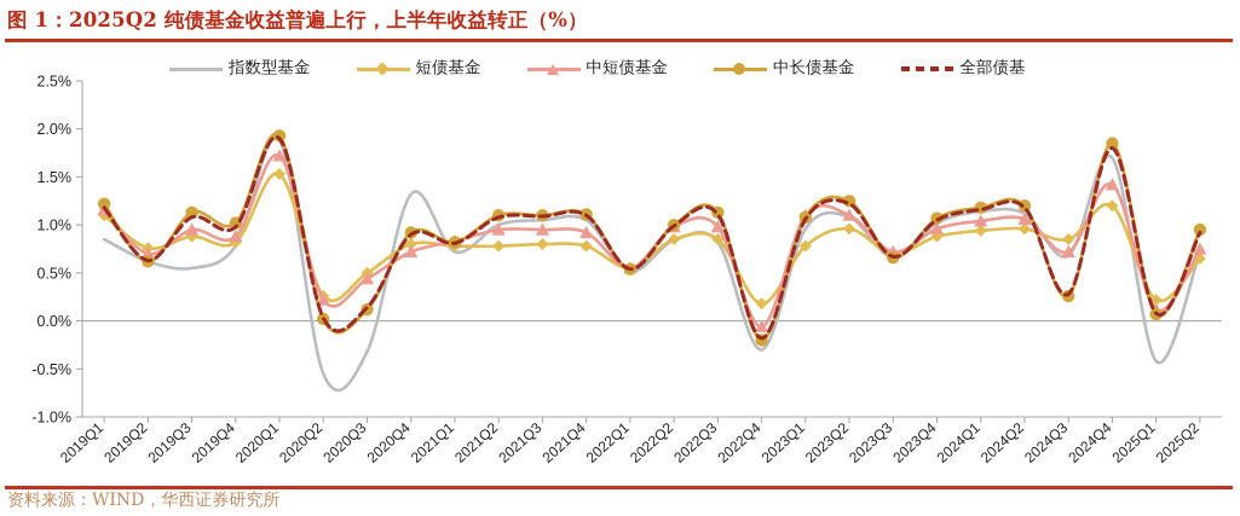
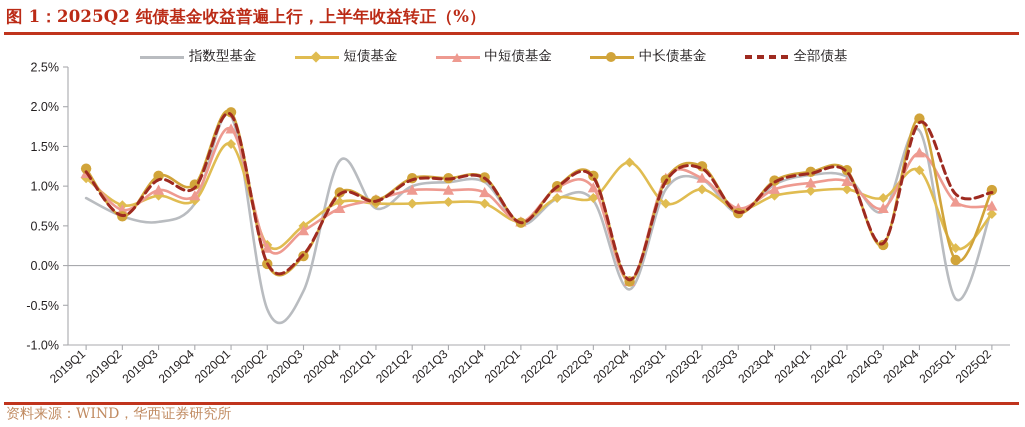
短债基金/2022Q4: 0.2% -> 1.3%
中短债基金/2022Q4: -0.1% -> -0.2%
中短债基金/2025Q1: 0.1% -> 0.8%
全部债基/2025Q1: 0.1% -> 0.9%
